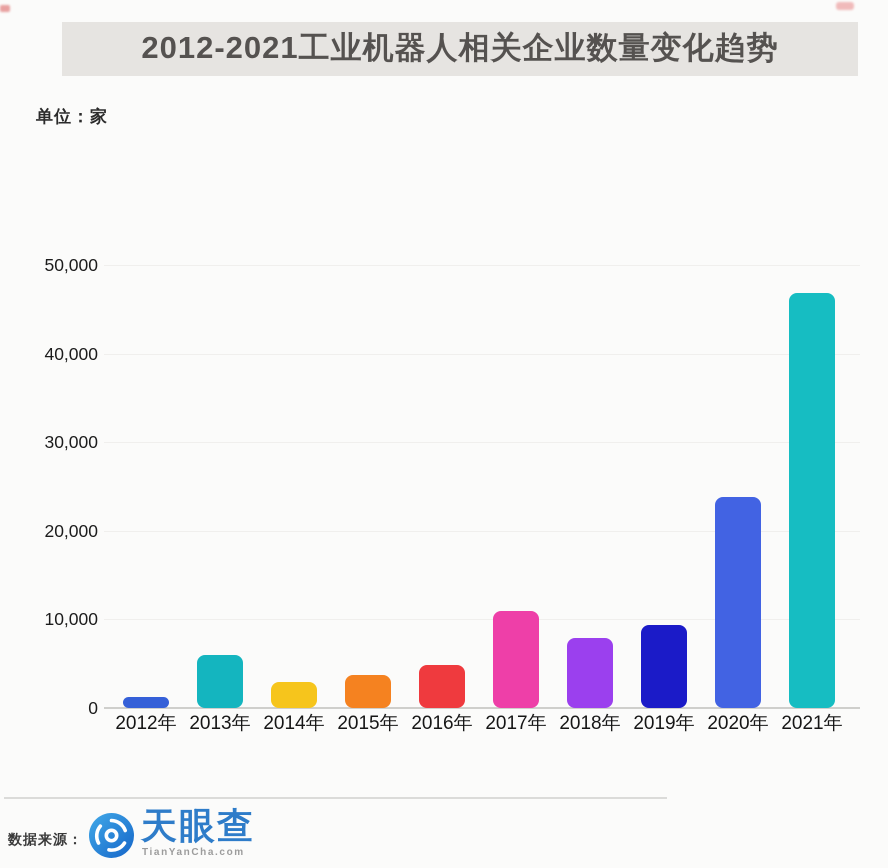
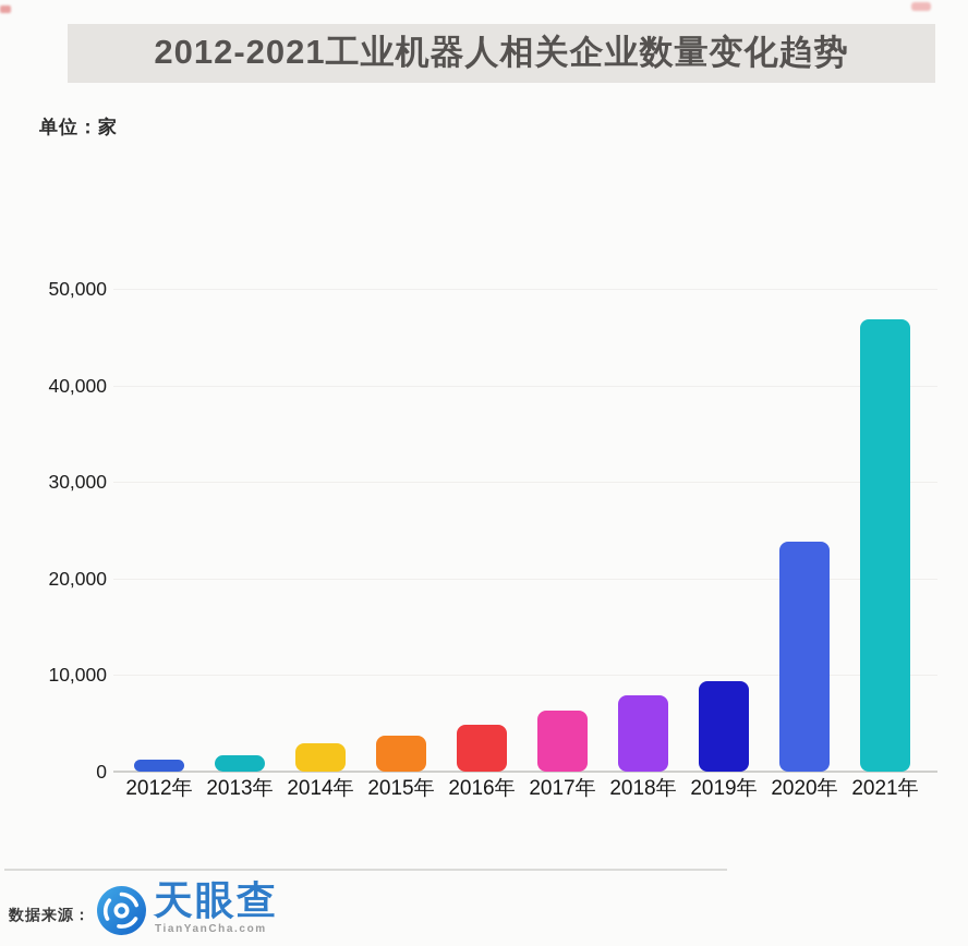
2013年: 6000 -> 2000
2017年: 11000 -> 6000
